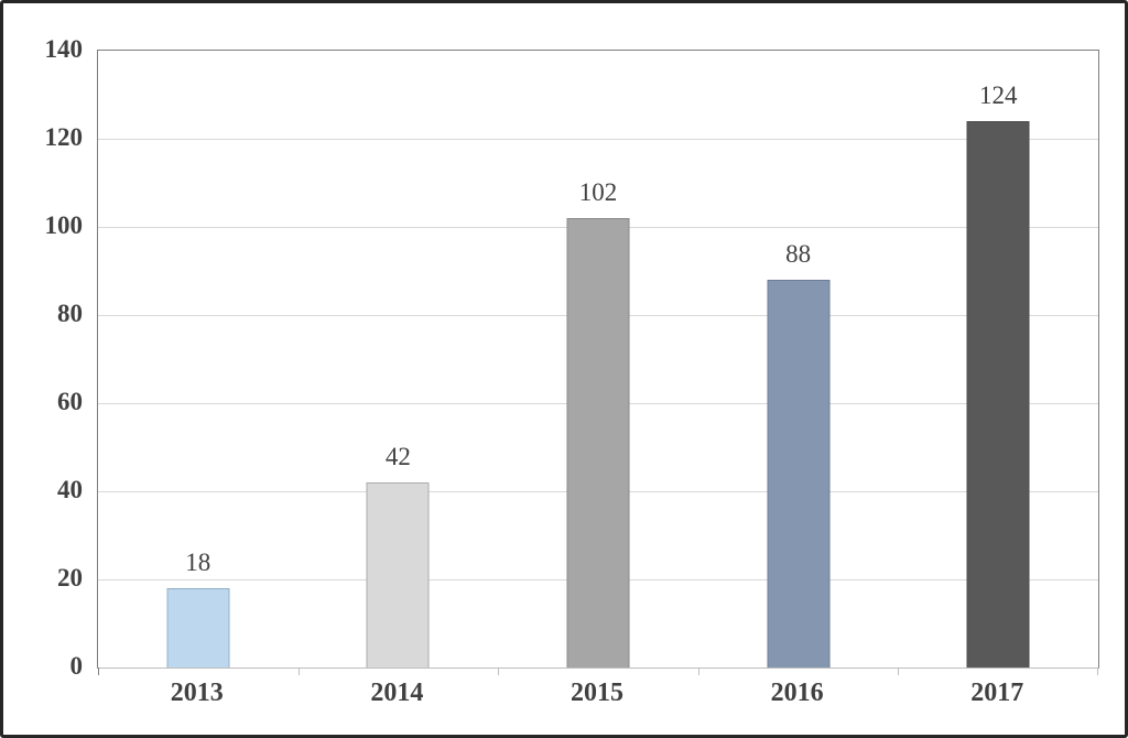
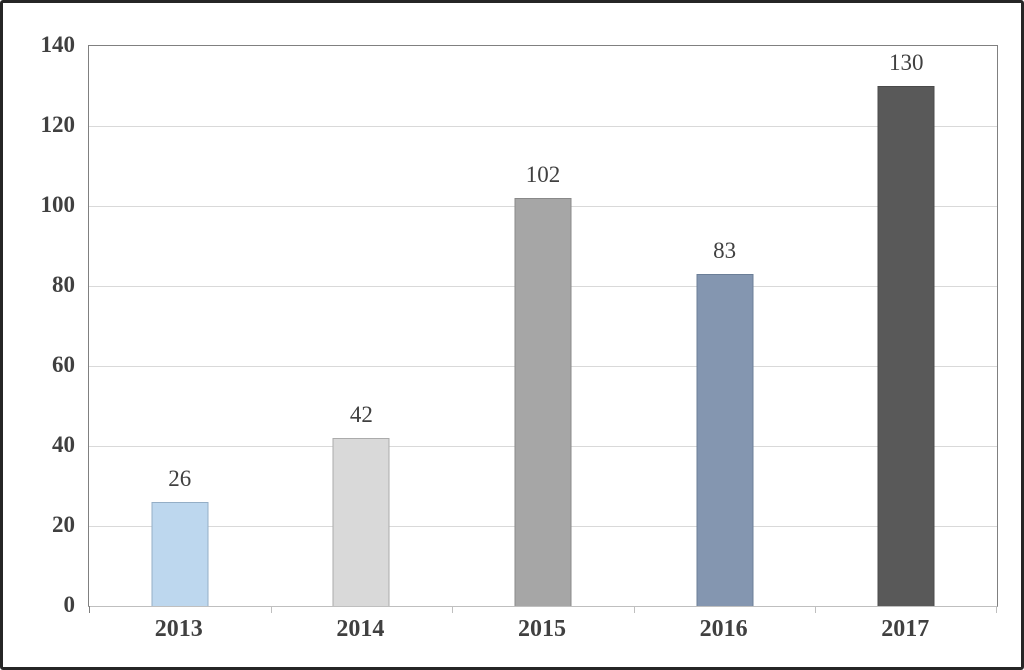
2013: 18 -> 26
2016: 88 -> 83
2017: 124 -> 130
